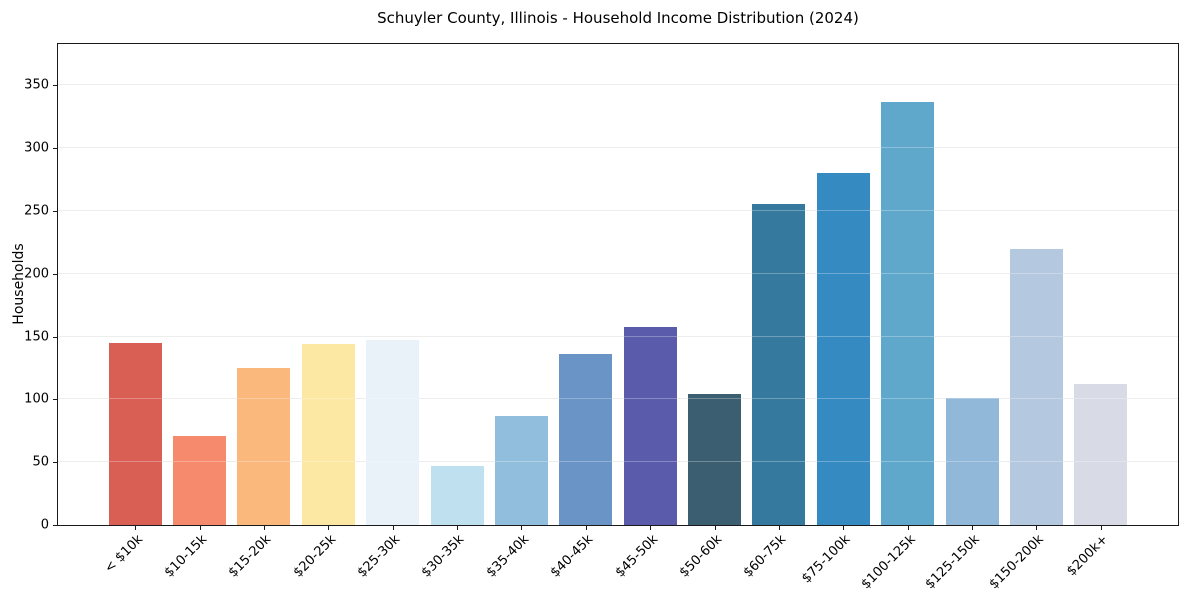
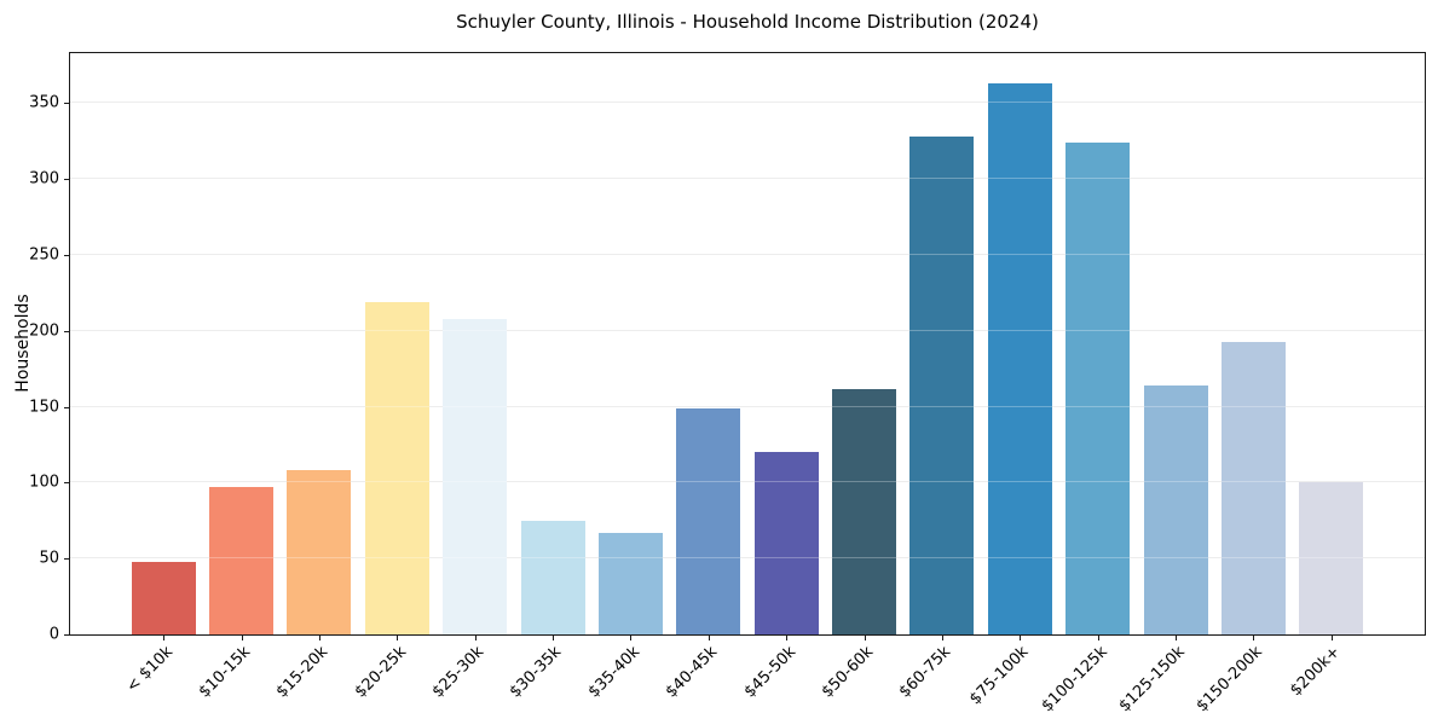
< $10k: 145 -> 48
$10-15k: 71 -> 97
$15-20k: 125 -> 108
$20-25k: 144 -> 219
$25-30k: 147 -> 208
$30-35k: 47 -> 75
$35-40k: 87 -> 67
$40-45k: 136 -> 149
$45-50k: 158 -> 120
$50-60k: 104 -> 162
$60-75k: 256 -> 328
$75-100k: 280 -> 363
$100-125k: 337 -> 324
$125-150k: 101 -> 164
$150-200k: 220 -> 193
$200k+: 112 -> 100
